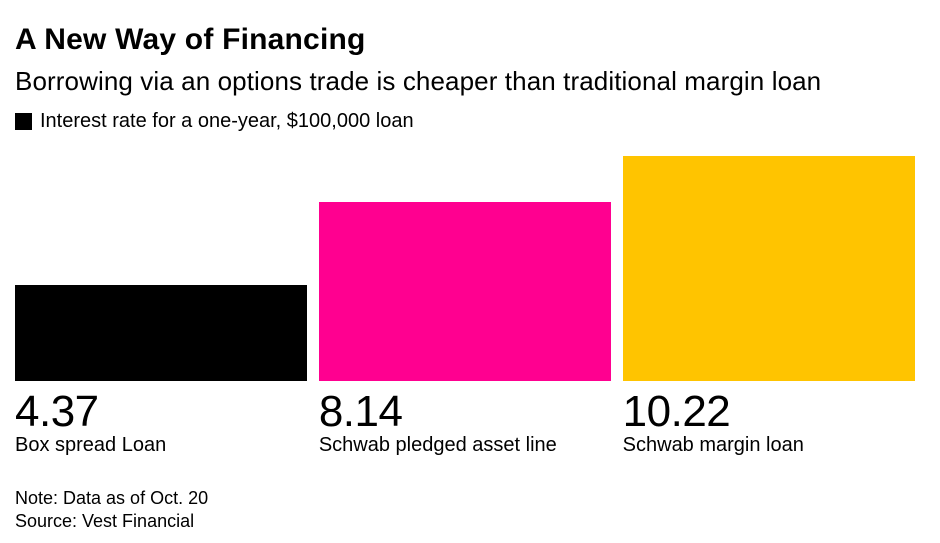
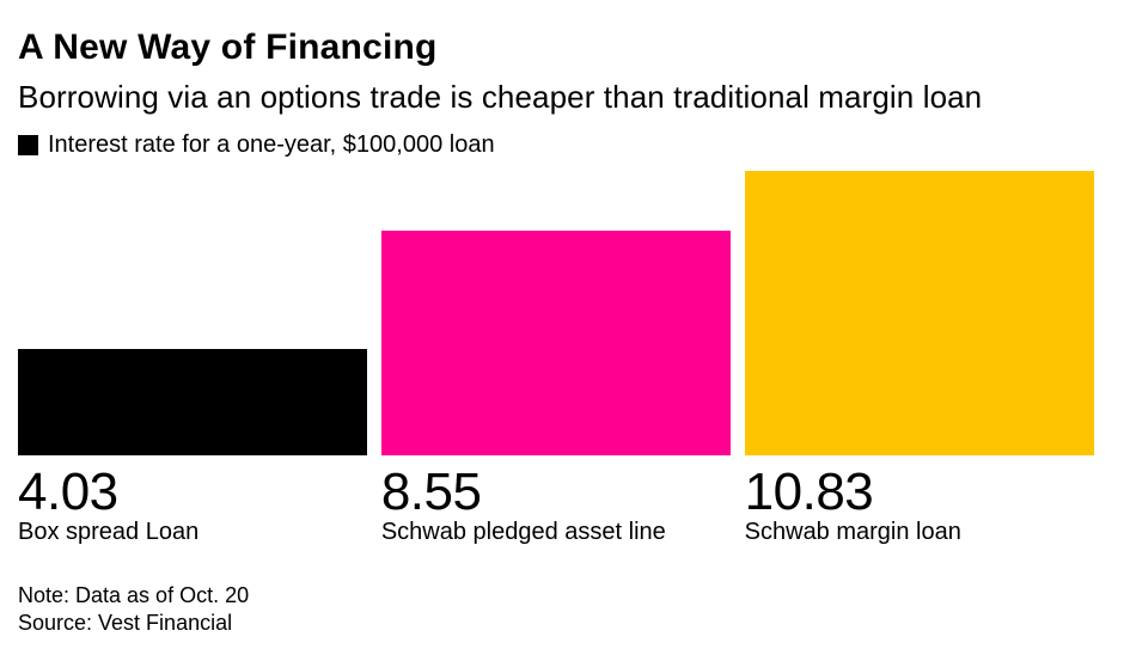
Box spread Loan: 4.37 -> 4.03
Schwab pledged asset line: 8.14 -> 8.55
Schwab margin loan: 10.22 -> 10.83
